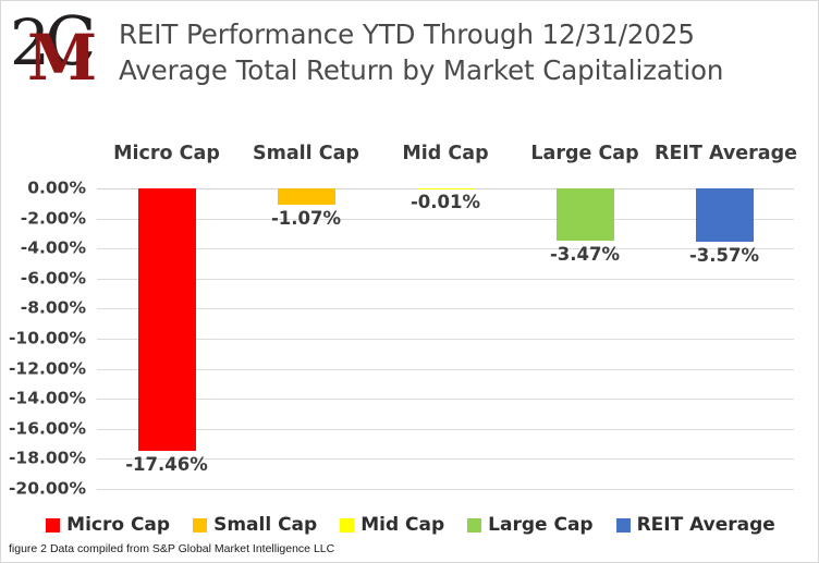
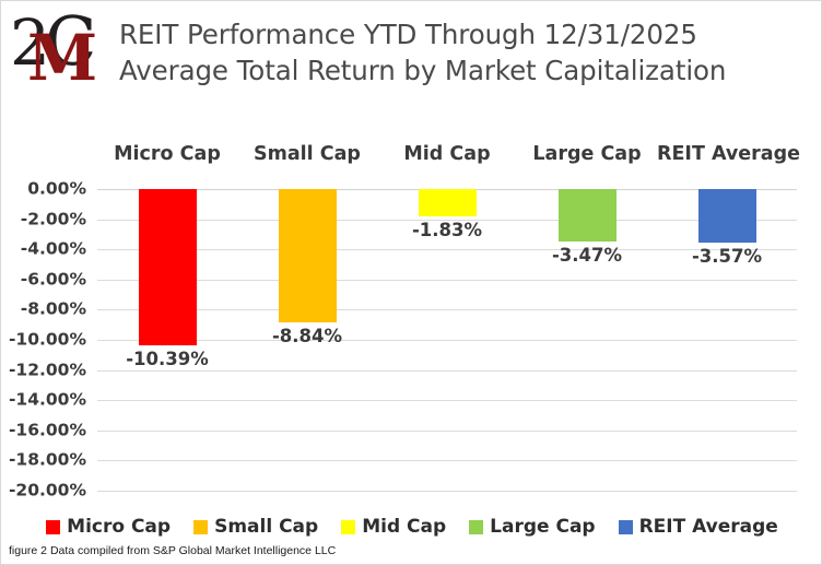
Micro Cap: -17.46% -> -10.39%
Small Cap: -1.07% -> -8.84%
Mid Cap: -0.01% -> -1.83%
